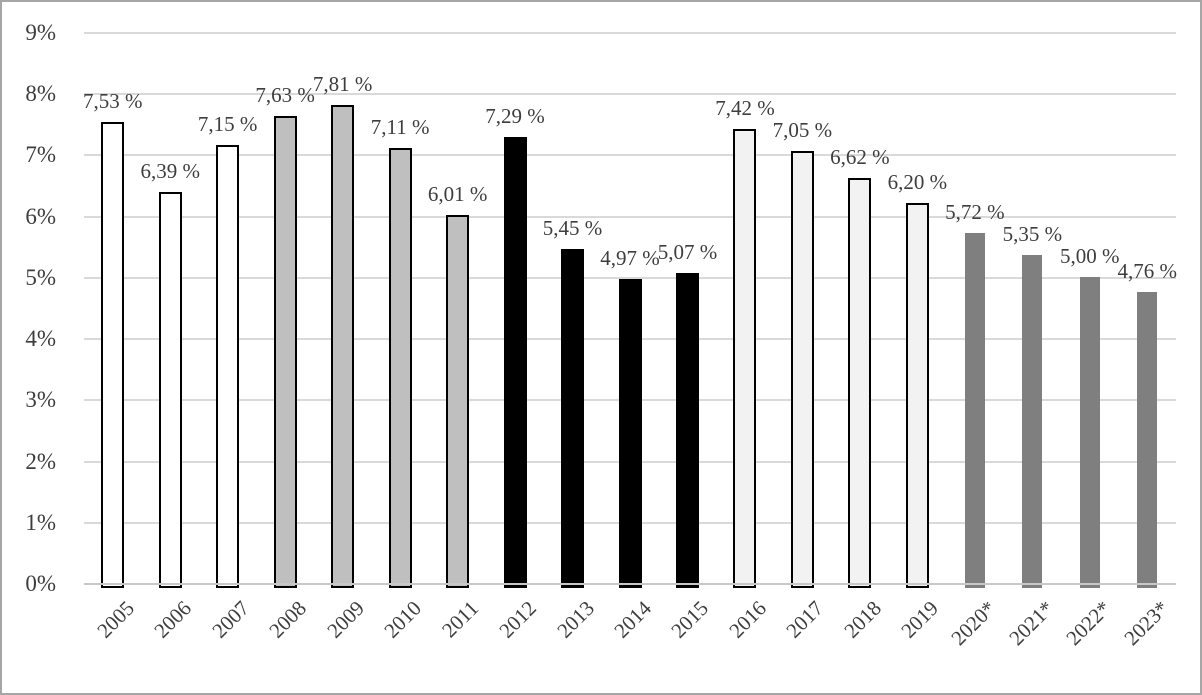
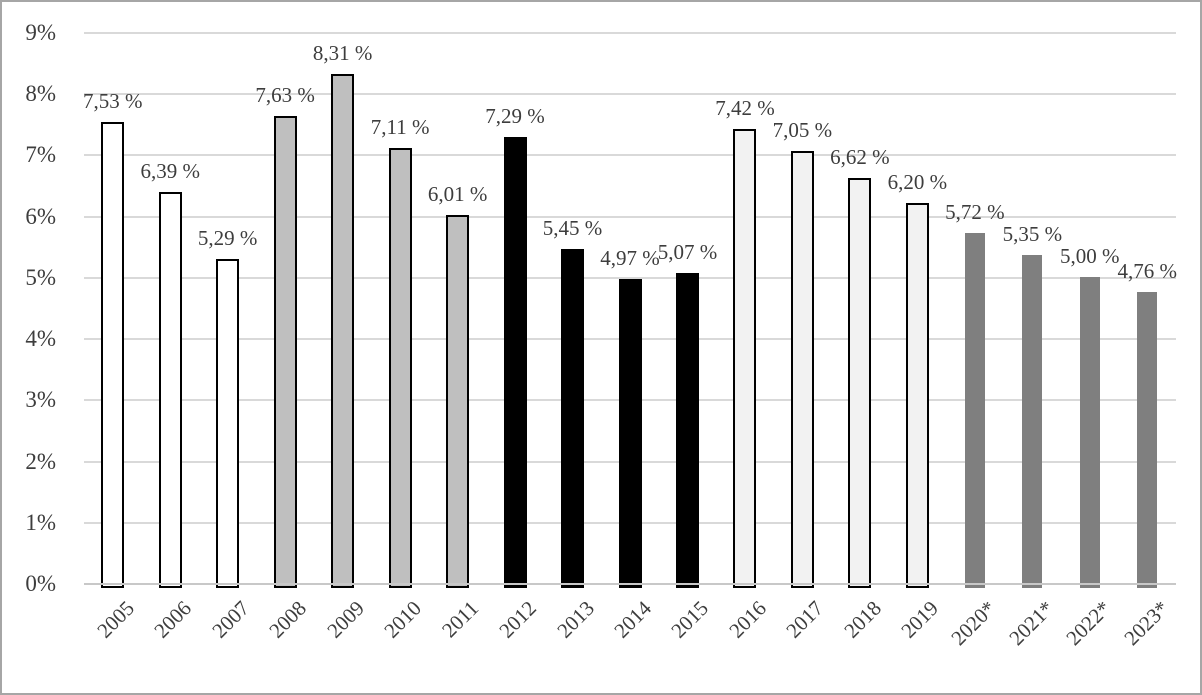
2007: 7,15 -> 5,29
2009: 7,81 -> 8,31
